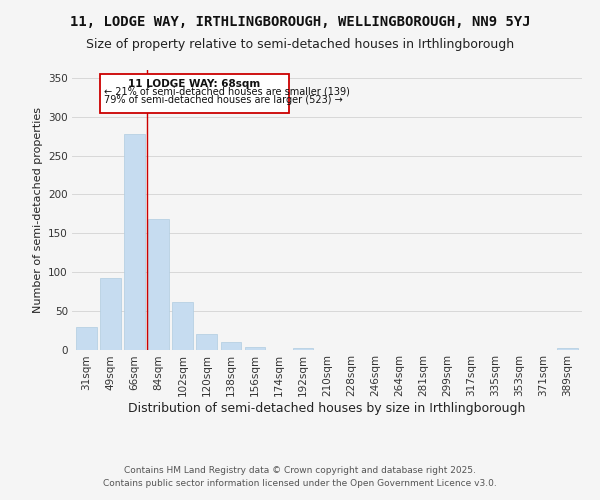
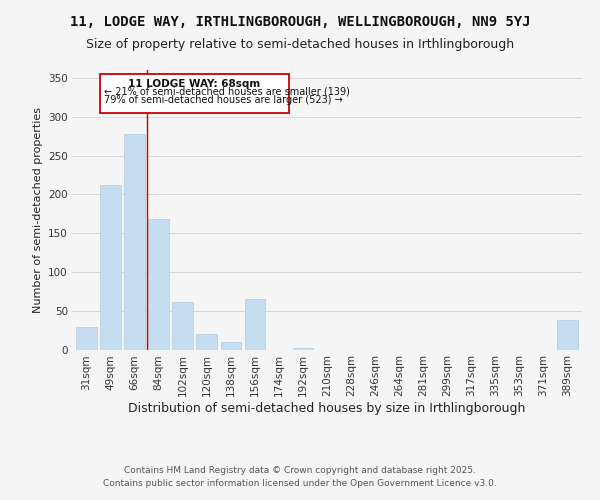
49sqm: 93 -> 212
156sqm: 4 -> 66
389sqm: 2 -> 38
